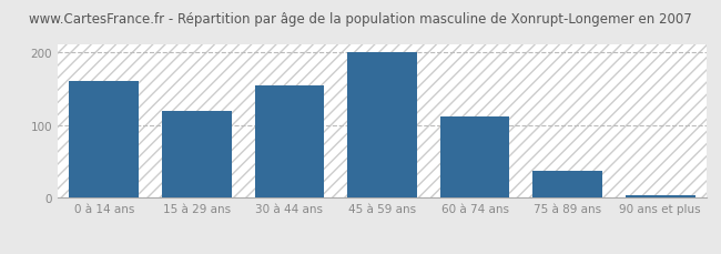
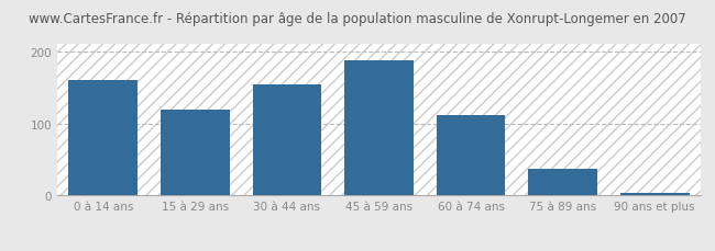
45 à 59 ans: 200 -> 188
